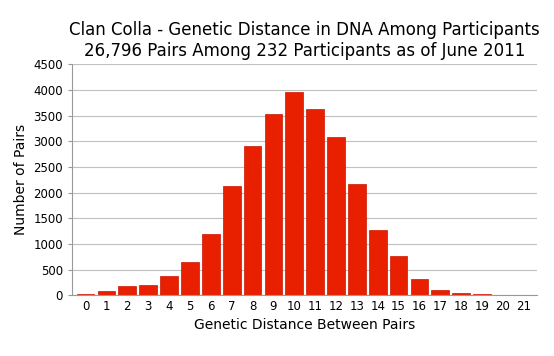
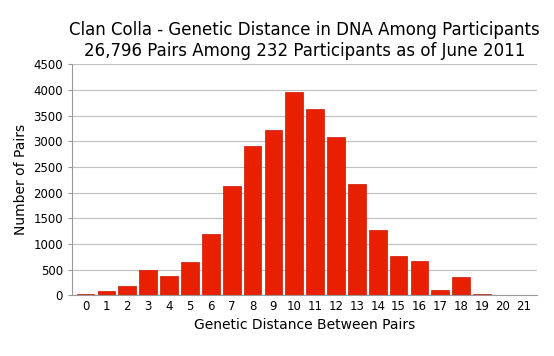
3: 210 -> 500
9: 3530 -> 3220
16: 330 -> 680
18: 60 -> 360
